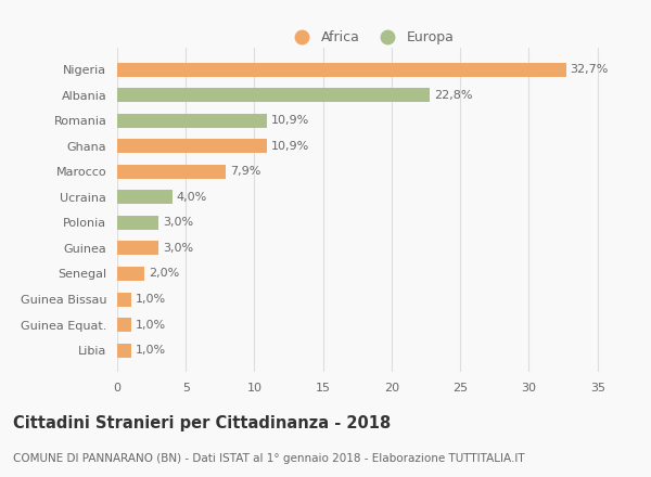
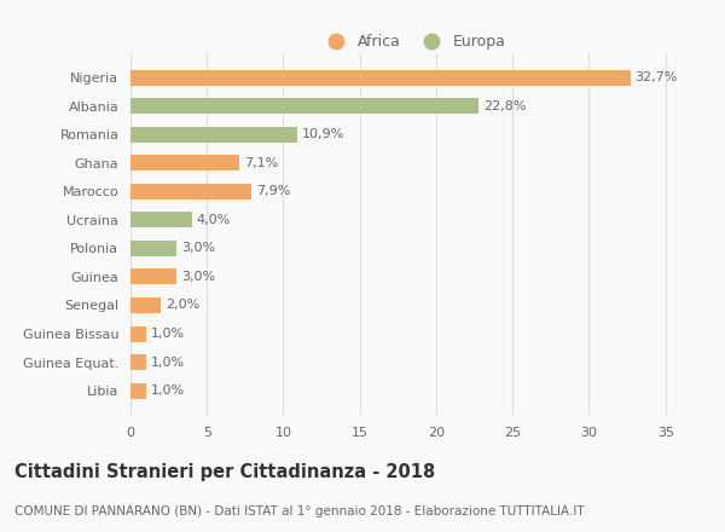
Ghana: 10,9% -> 7,1%
